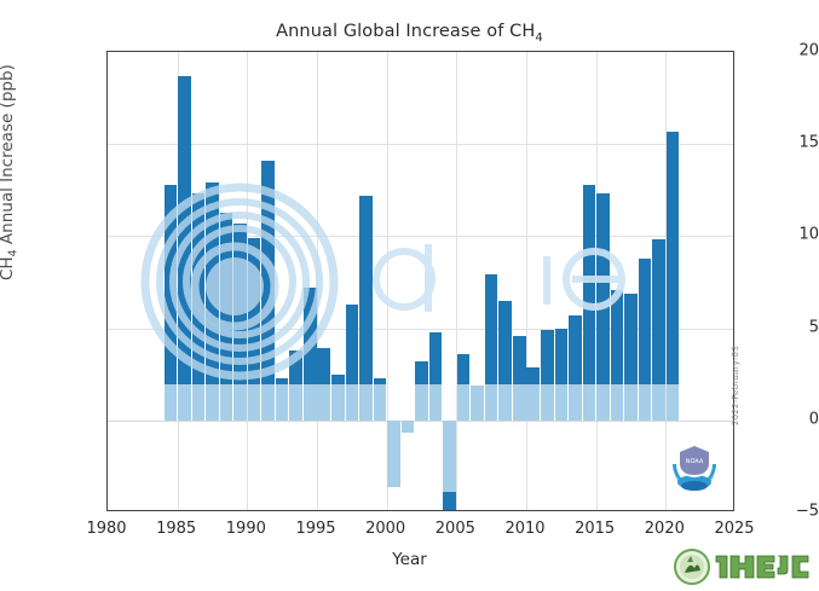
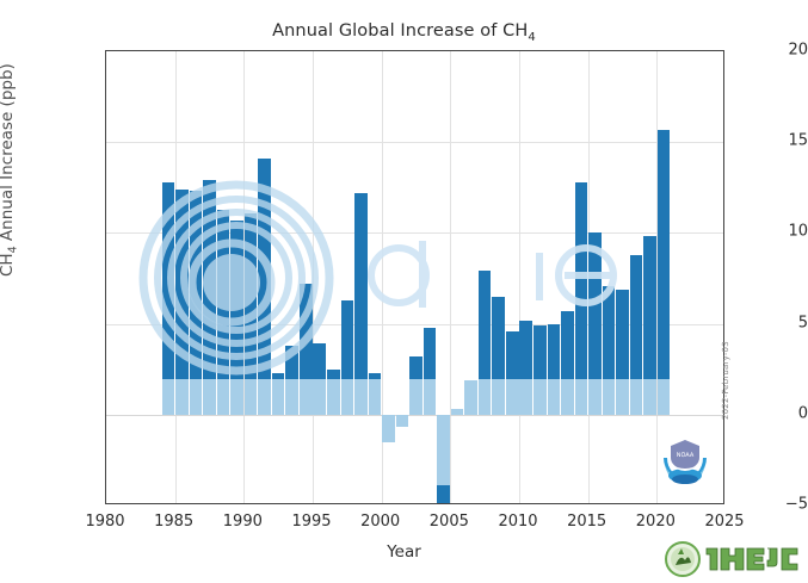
1985: 18.7 -> 12.4
1990: 9.9 -> 11.1
2000: -3.6 -> -1.5
2005: 3.6 -> 0.3
2010: 2.9 -> 5.2
2015: 12.3 -> 10.0
